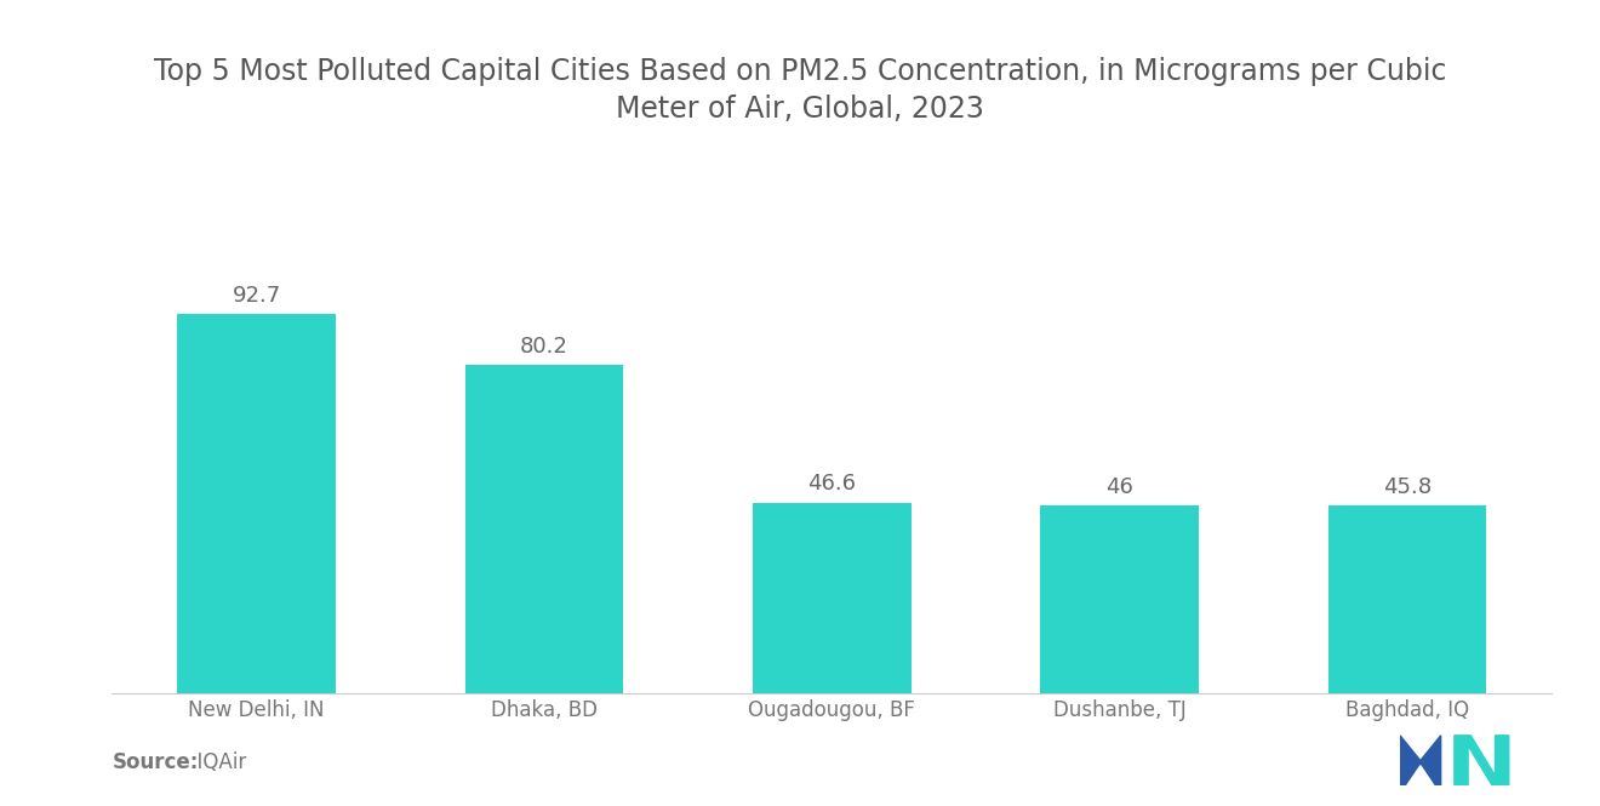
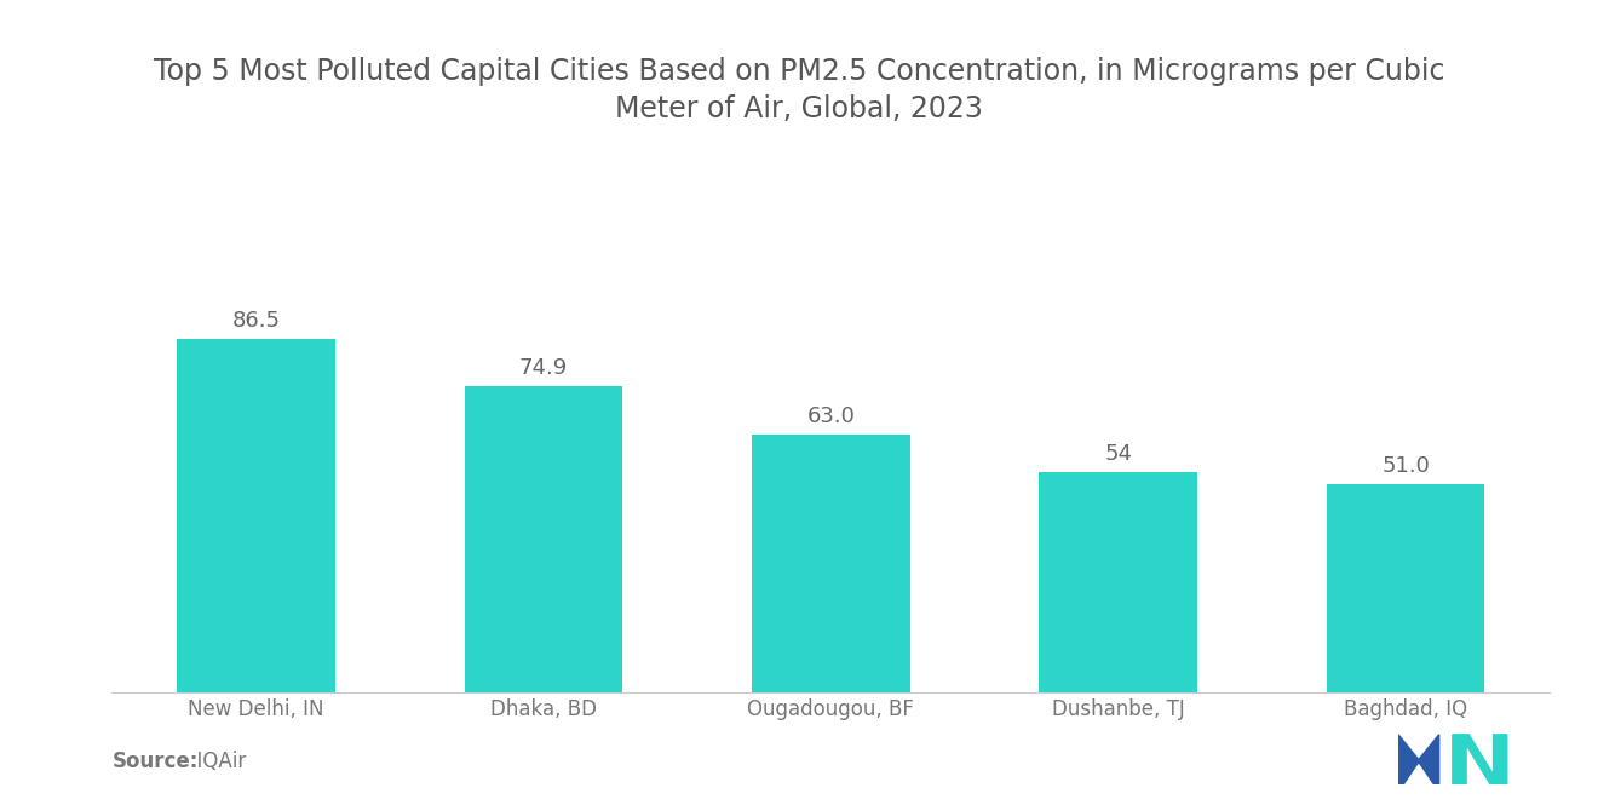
New Delhi, IN: 92.7 -> 86.5
Dhaka, BD: 80.2 -> 74.9
Ougadougou, BF: 46.6 -> 63.0
Dushanbe, TJ: 46 -> 54
Baghdad, IQ: 45.8 -> 51.0
